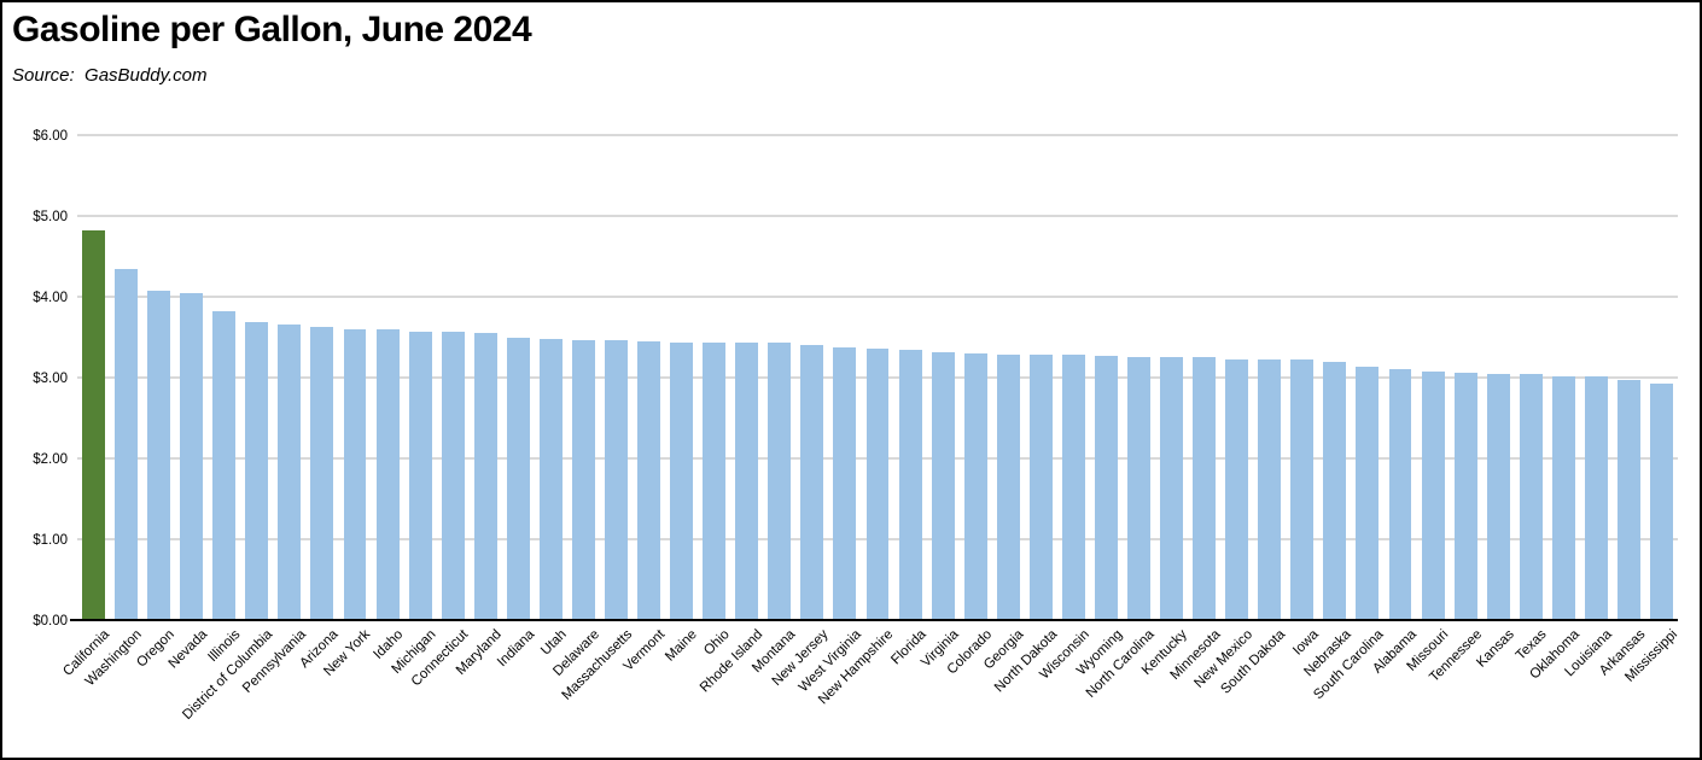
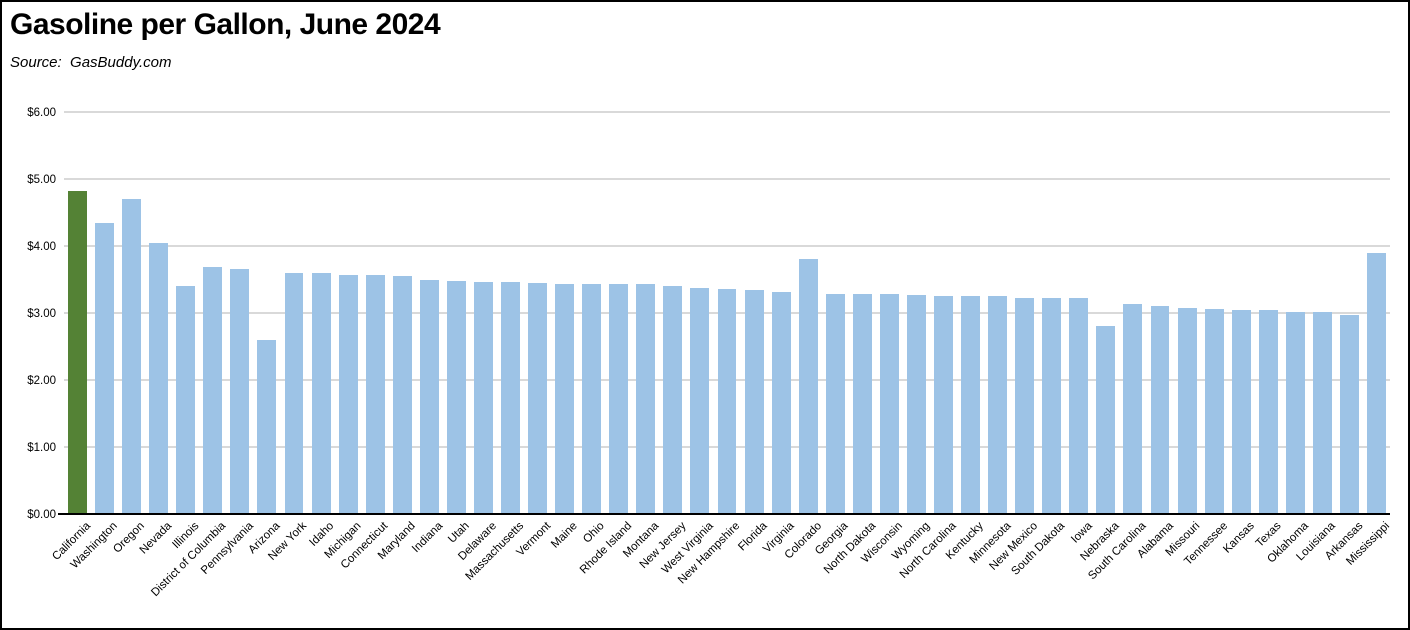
Oregon: $4.1 -> $4.7
Illinois: $3.8 -> $3.4
Arizona: $3.6 -> $2.6
Colorado: $3.3 -> $3.8
Nebraska: $3.2 -> $2.8
Mississippi: $2.9 -> $3.9
